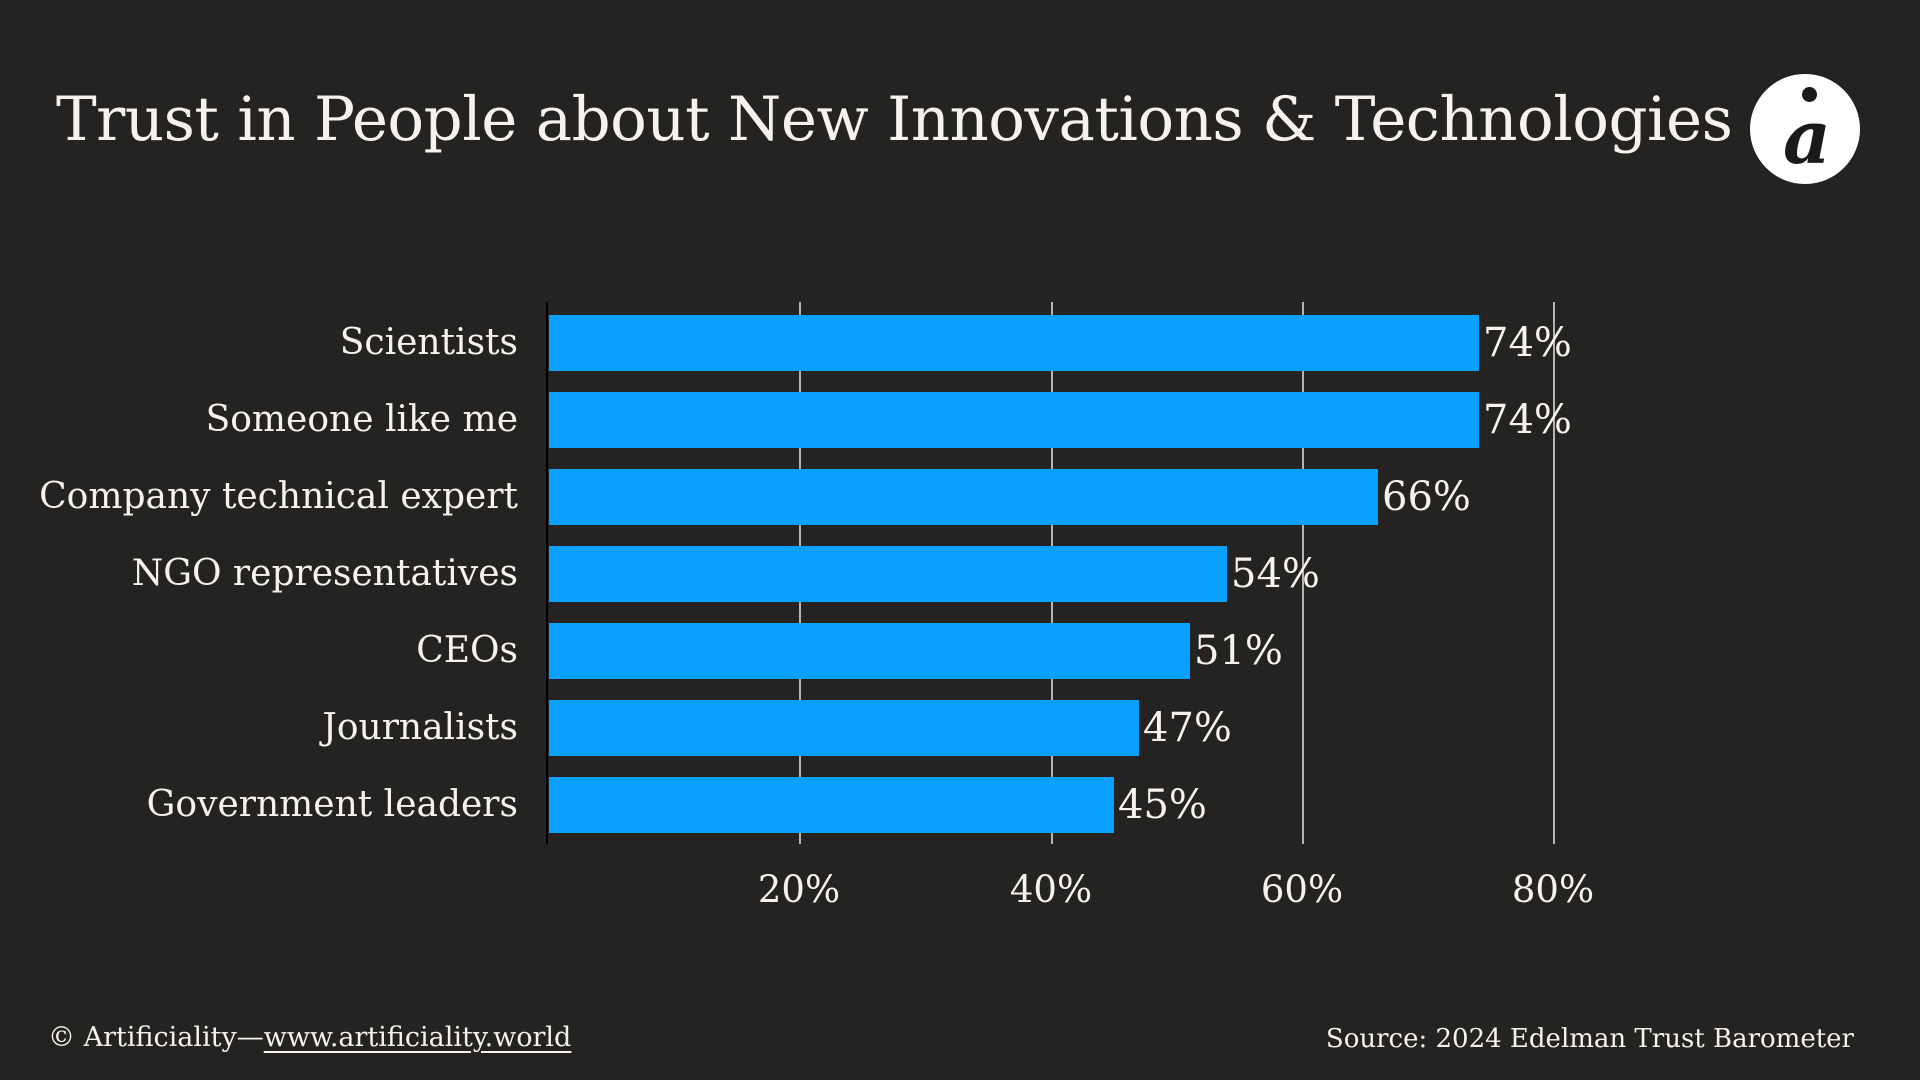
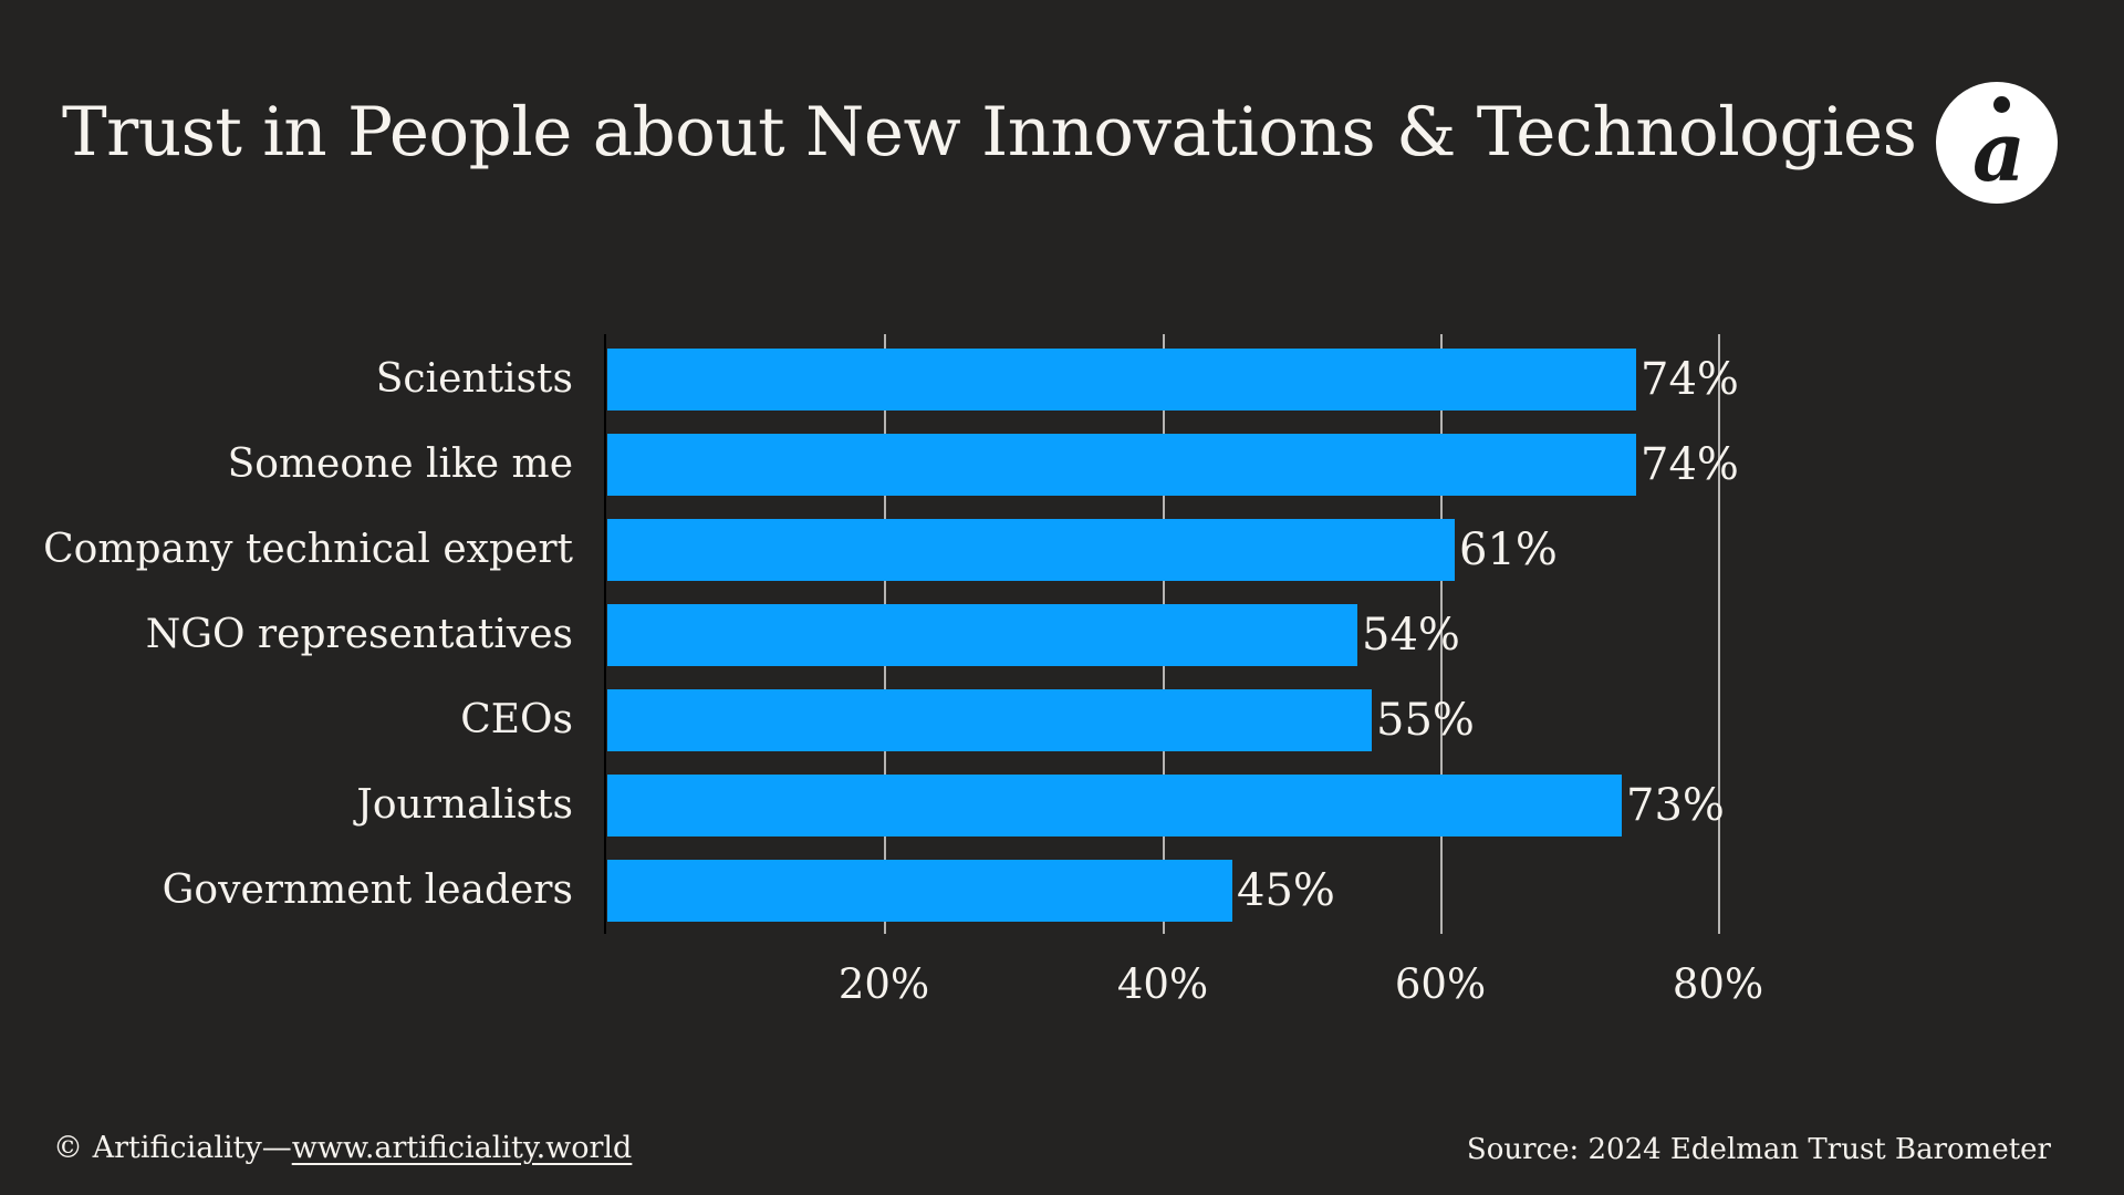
Company technical expert: 66% -> 61%
CEOs: 51% -> 55%
Journalists: 47% -> 73%
